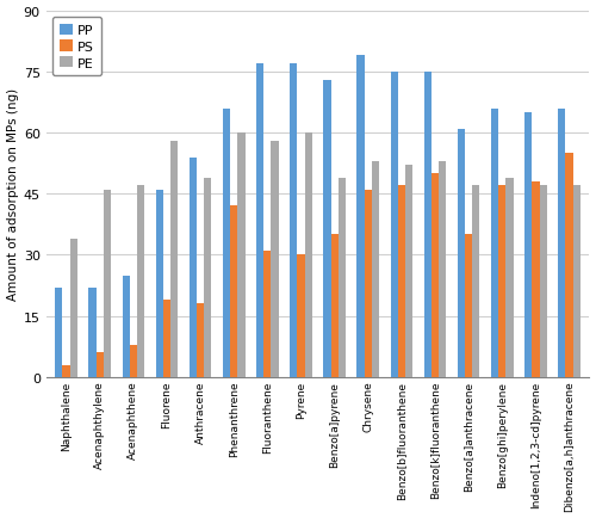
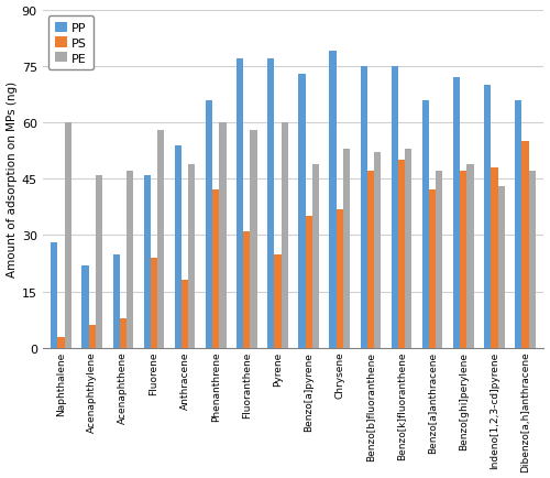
PP/Naphthalene: 22 -> 28
PE/Naphthalene: 34 -> 60
PS/Fluorene: 19 -> 24
PS/Pyrene: 30 -> 25
PS/Chrysene: 46 -> 37
PP/Benzo[a]anthracene: 61 -> 66
PS/Benzo[a]anthracene: 35 -> 42
PP/Benzo[ghi]perylene: 66 -> 72
PP/Indeno[1,2,3-cd]pyrene: 65 -> 70
PE/Indeno[1,2,3-cd]pyrene: 47 -> 43
